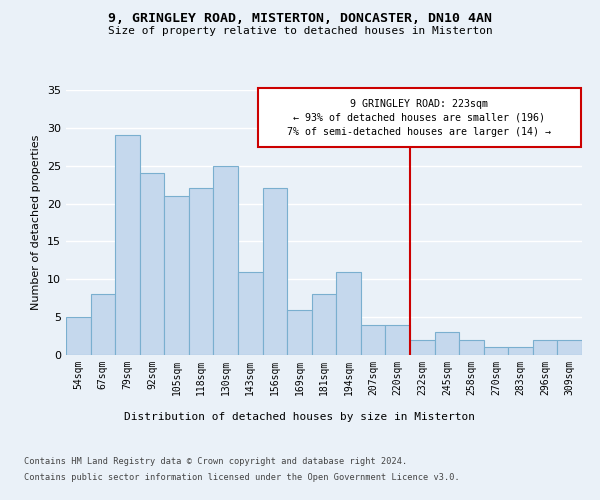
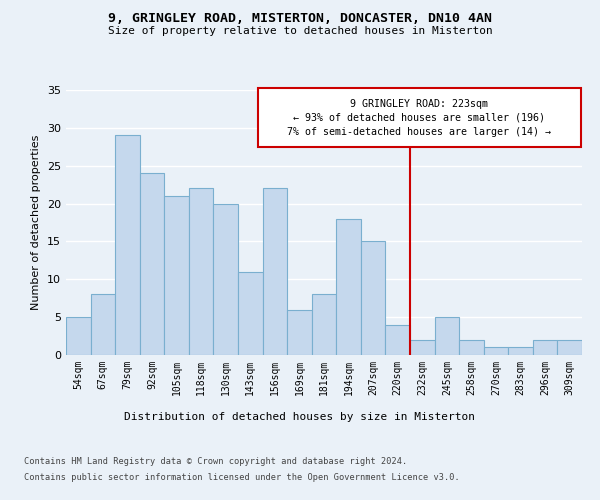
130sqm: 25 -> 20
194sqm: 11 -> 18
207sqm: 4 -> 15
245sqm: 3 -> 5
